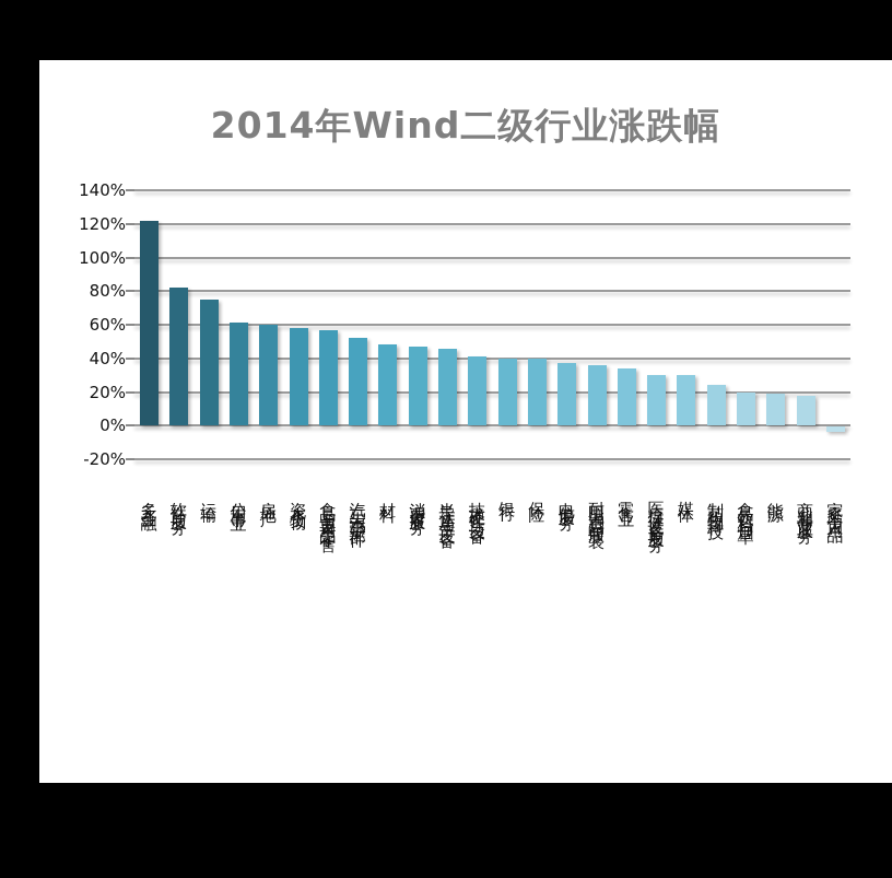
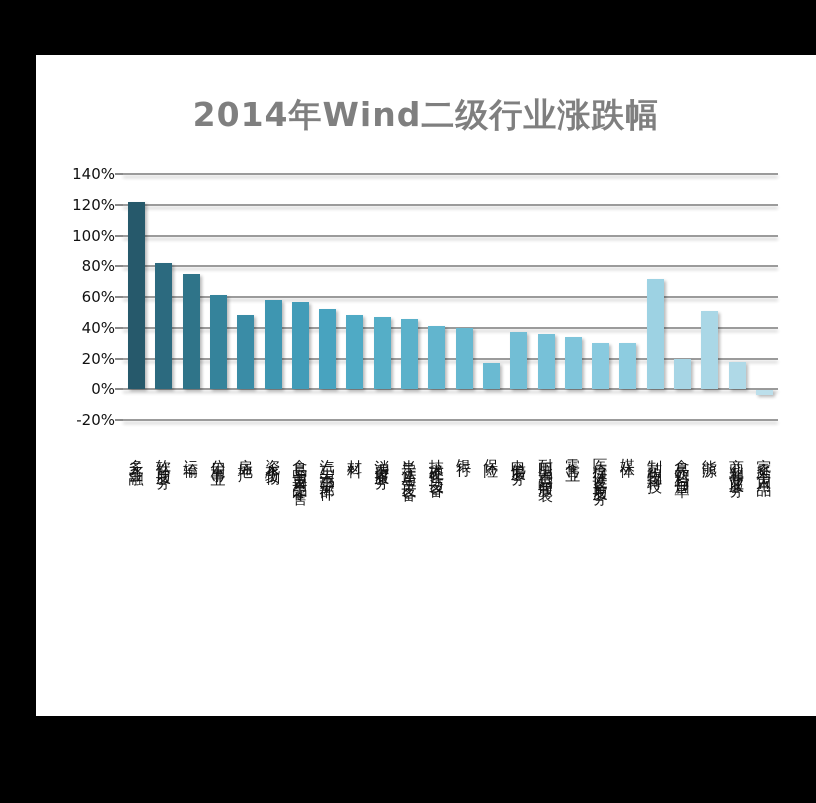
房地产: 60% -> 48%
保险: 40% -> 17%
制药生物科技: 24% -> 72%
能源: 19% -> 51%
